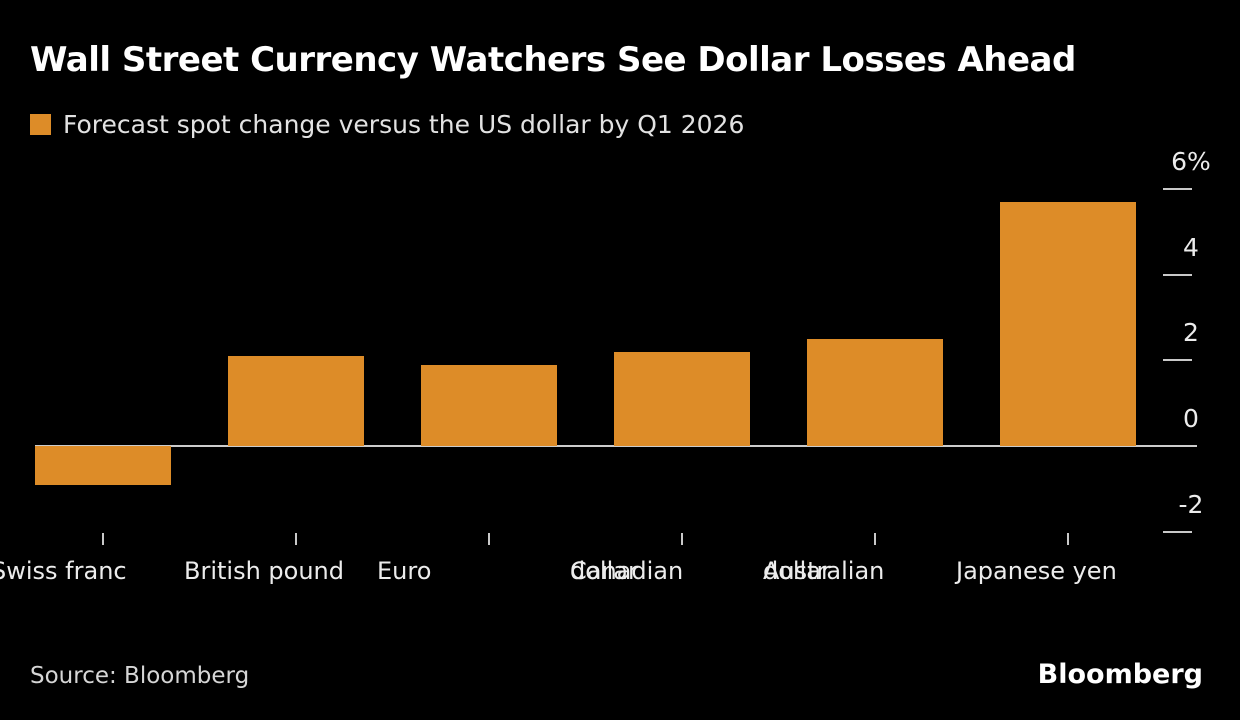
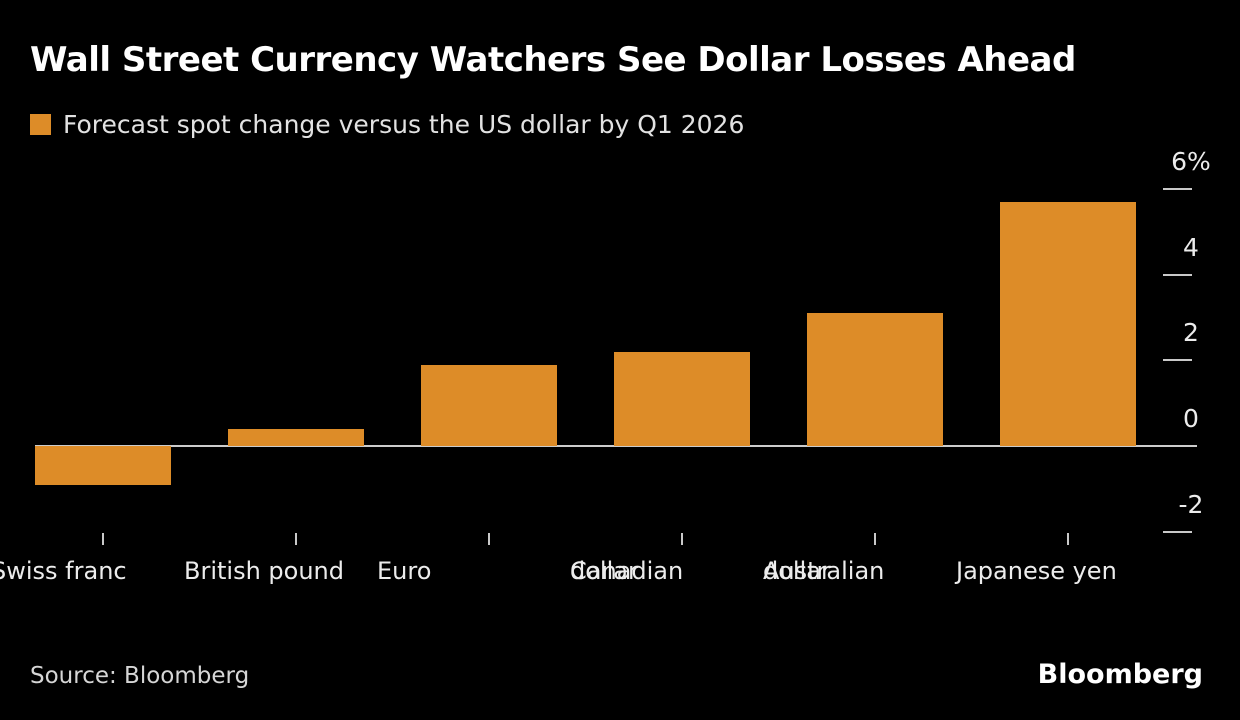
British pound: 2.1 -> 0.4
Australian dollar: 2.5 -> 3.1
